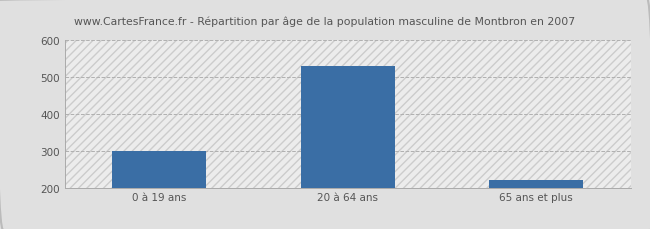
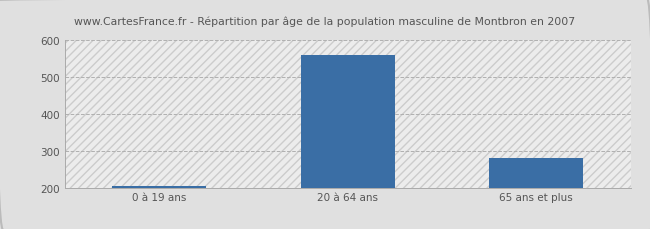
0 à 19 ans: 300 -> 203
20 à 64 ans: 530 -> 559
65 ans et plus: 220 -> 281
